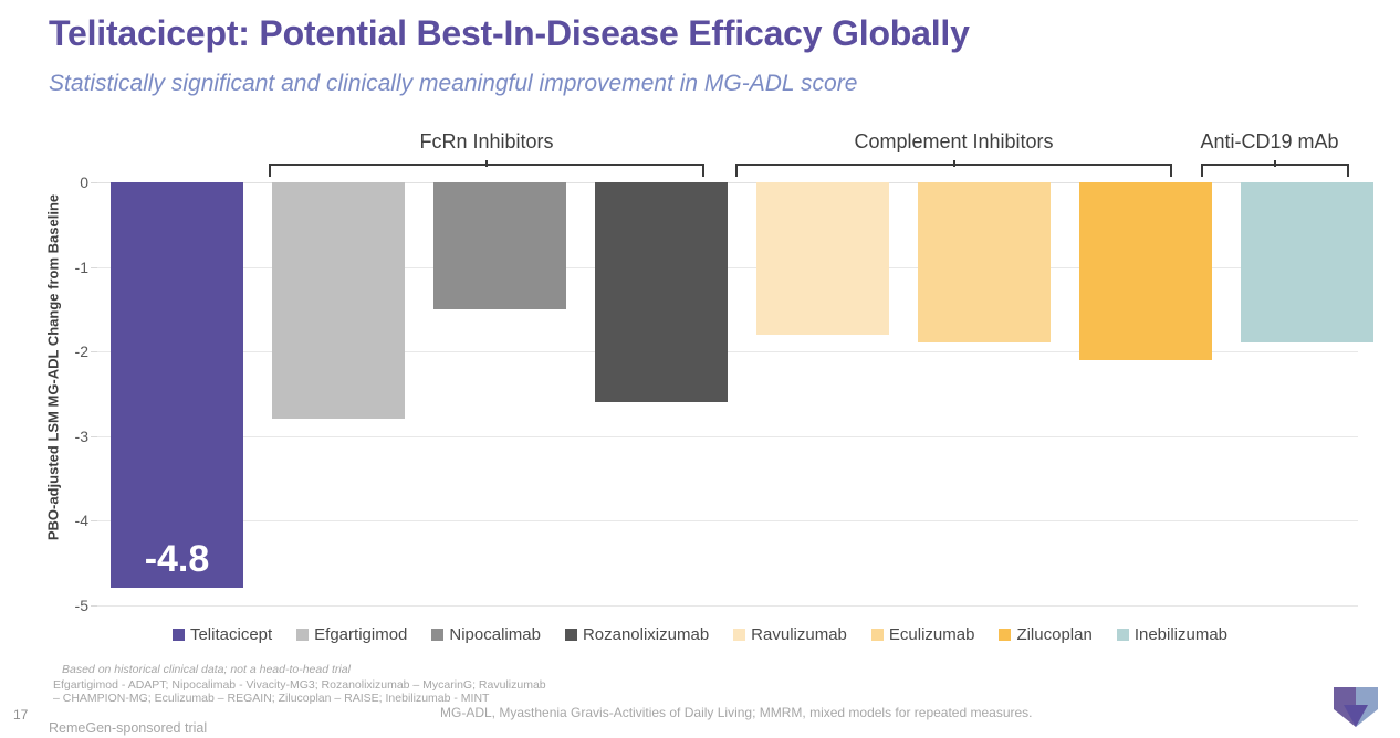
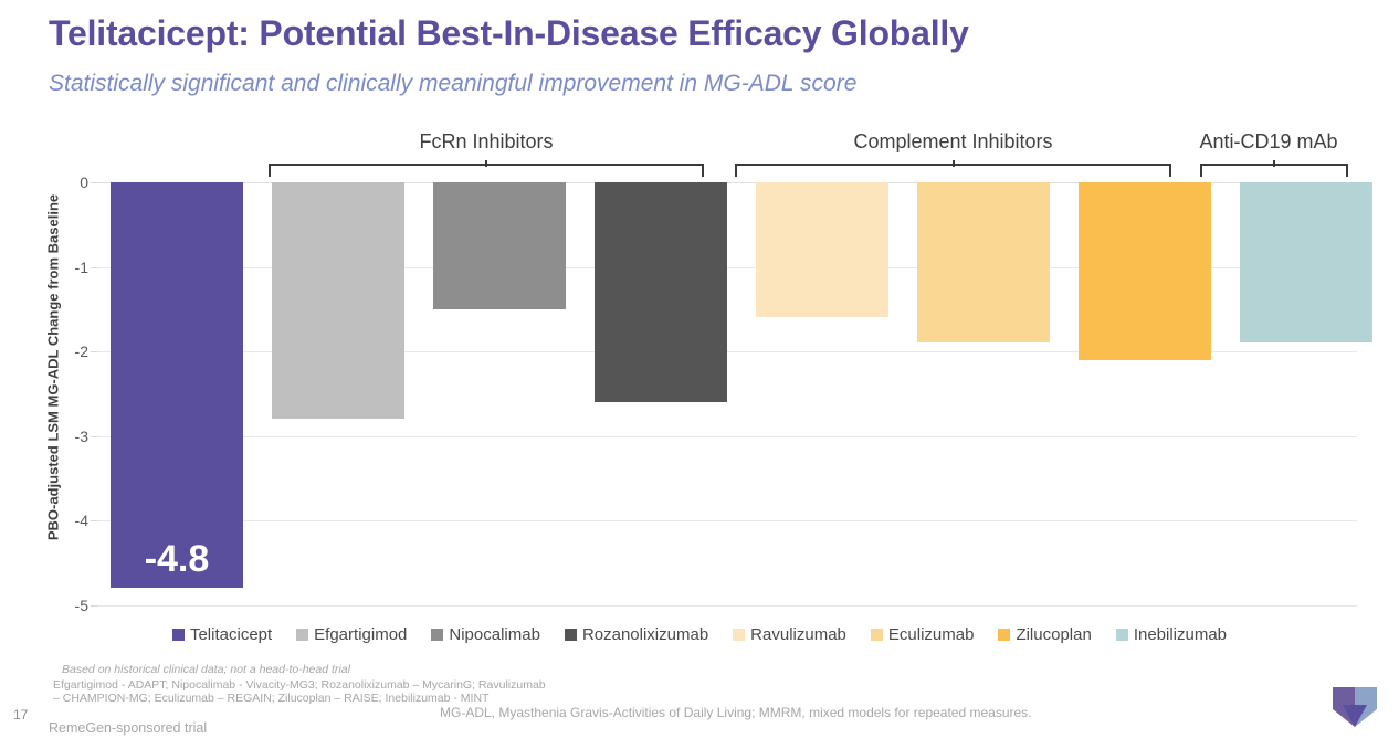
Ravulizumab: -1.8 -> -1.6
